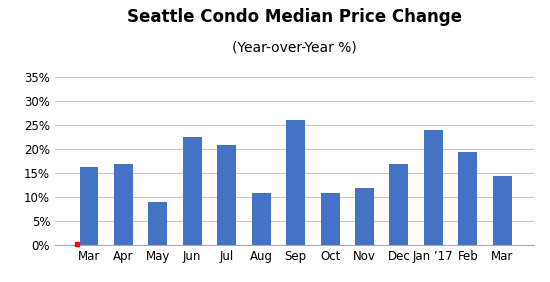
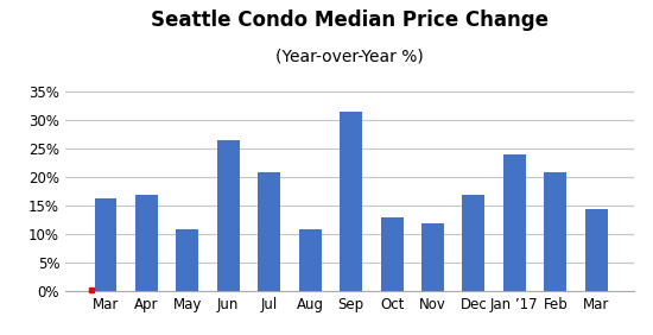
May: 9.0% -> 11.0%
Jun: 22.5% -> 26.5%
Sep: 26.0% -> 31.5%
Oct: 11.0% -> 13.0%
Feb: 19.5% -> 21.0%
